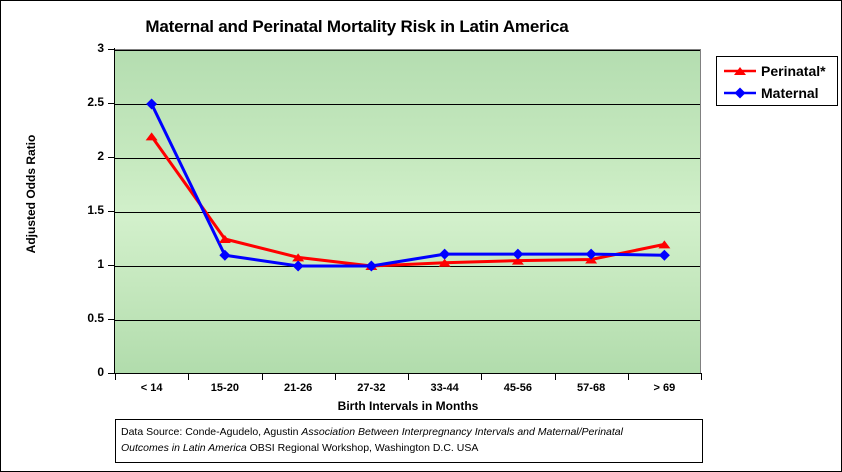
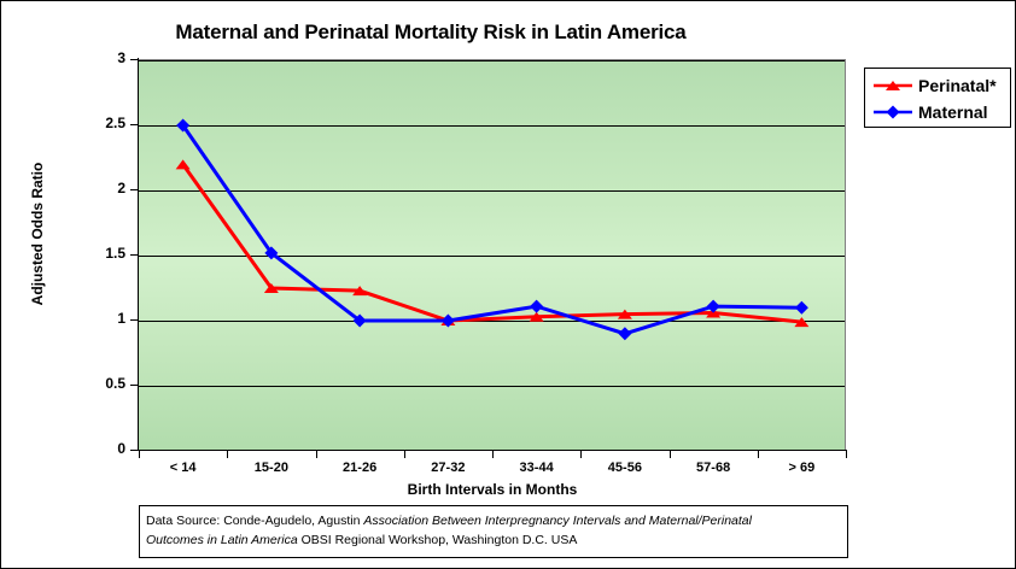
Maternal/15-20: 1.10 -> 1.52
Perinatal*/21-26: 1.08 -> 1.23
Maternal/45-56: 1.11 -> 0.90
Perinatal*/> 69: 1.20 -> 0.99
